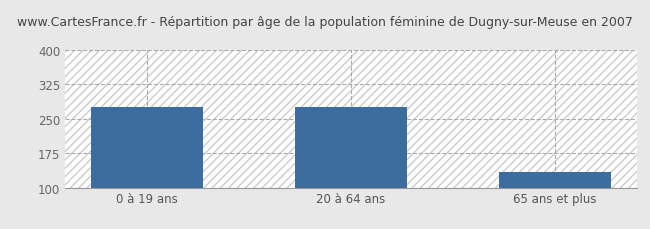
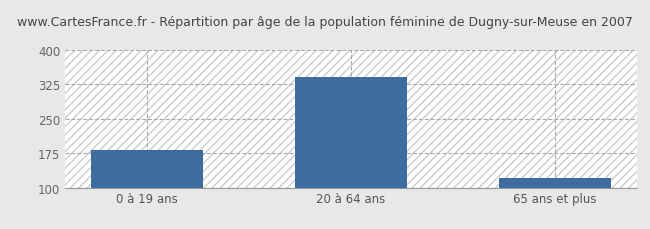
0 à 19 ans: 275 -> 181
20 à 64 ans: 275 -> 341
65 ans et plus: 135 -> 120
